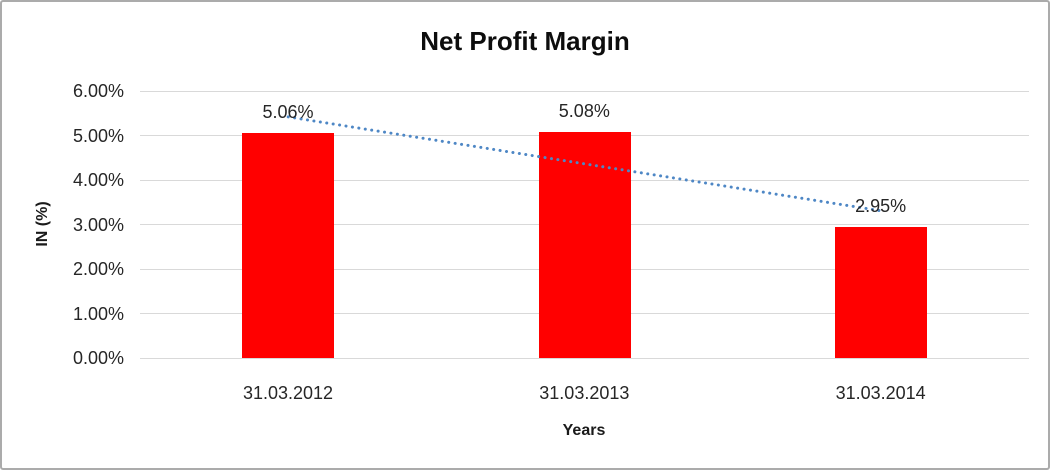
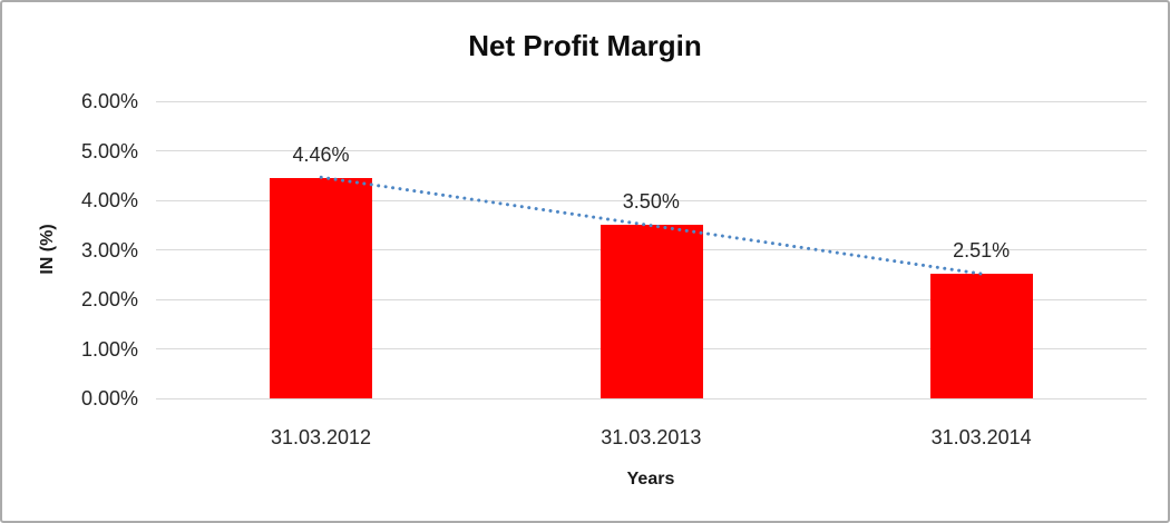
31.03.2012: 5.06% -> 4.46%
31.03.2013: 5.08% -> 3.50%
31.03.2014: 2.95% -> 2.51%
